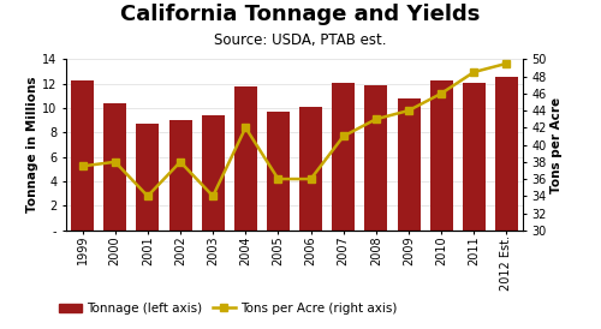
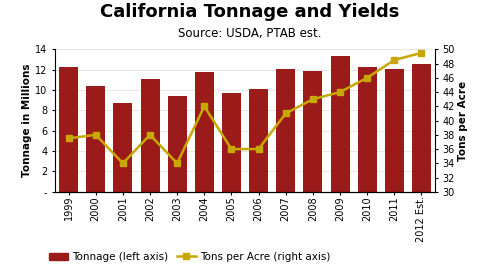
Tonnage (left axis)/2002: 9.0 -> 11.1
Tonnage (left axis)/2009: 10.8 -> 13.3
